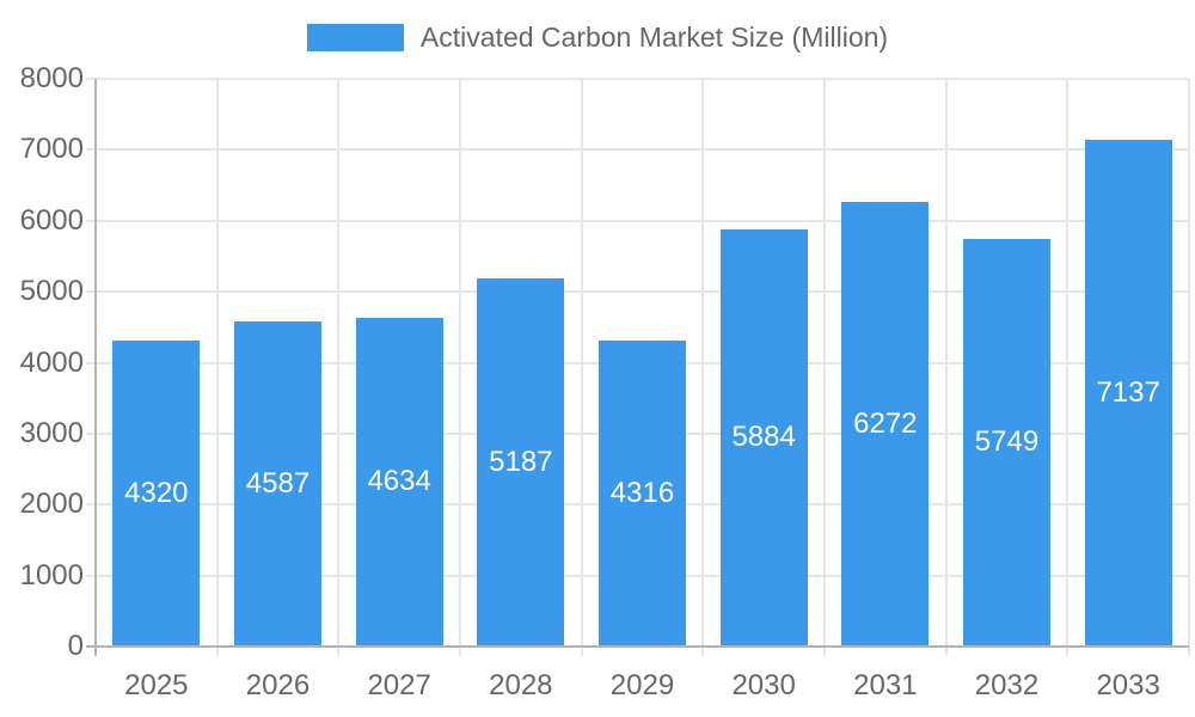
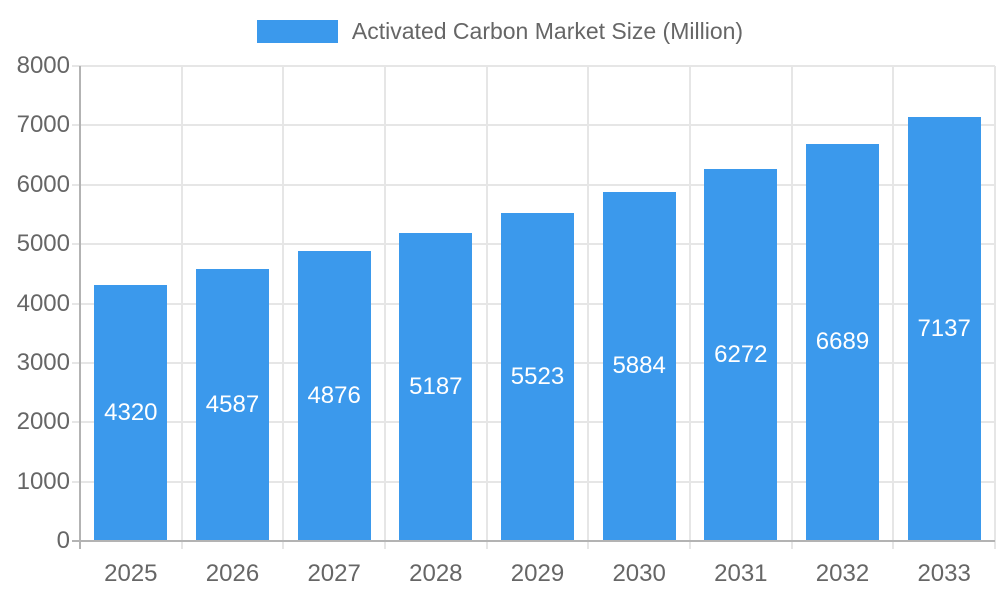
2027: 4634 -> 4876
2029: 4316 -> 5523
2032: 5749 -> 6689
